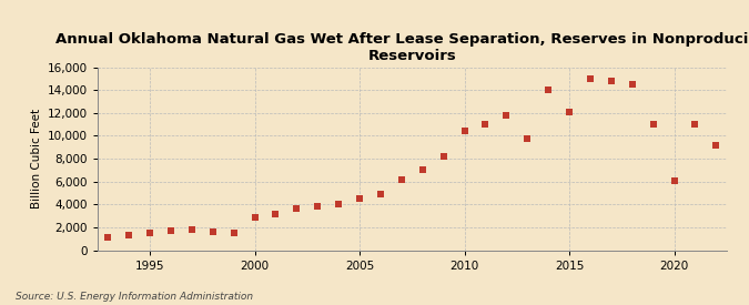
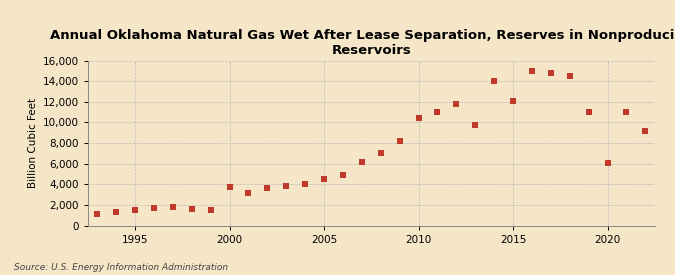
2000: 2,900 -> 3,700
